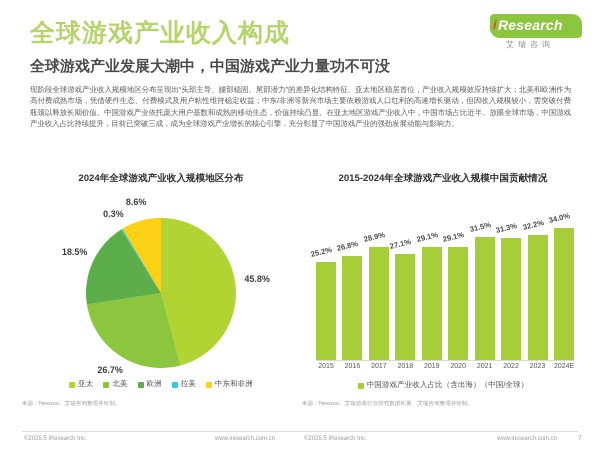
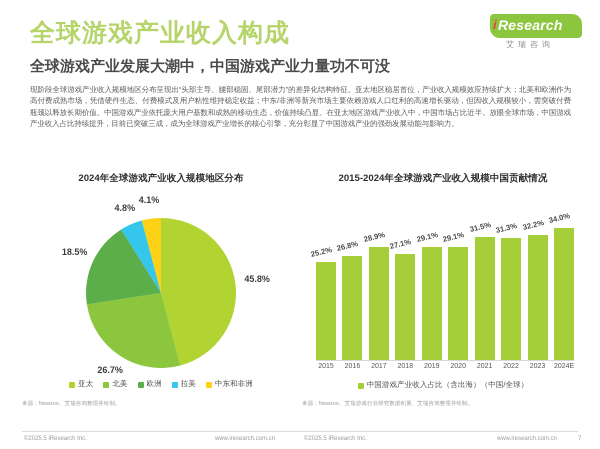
2024年全球游戏产业收入规模地区分布/拉美: 0.3% -> 4.8%
2024年全球游戏产业收入规模地区分布/中东和非洲: 8.6% -> 4.1%
